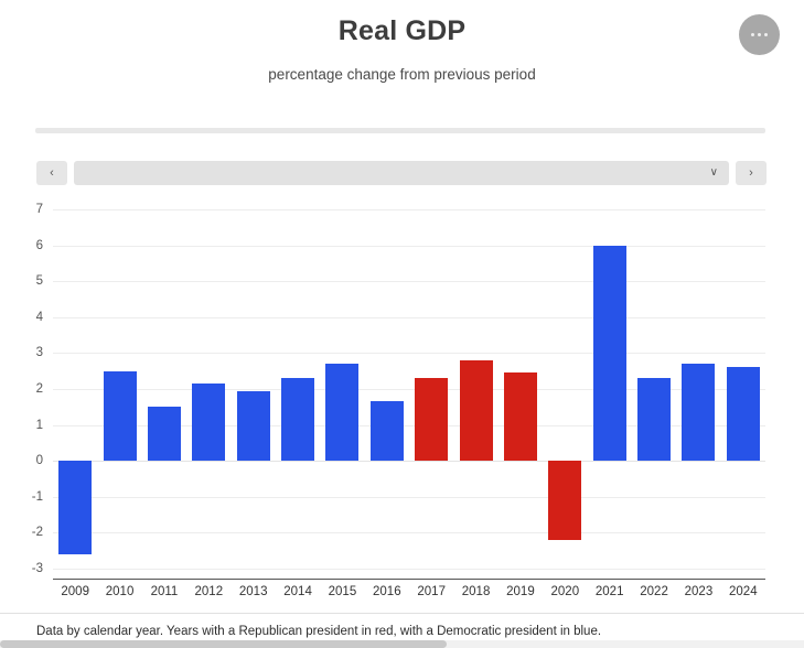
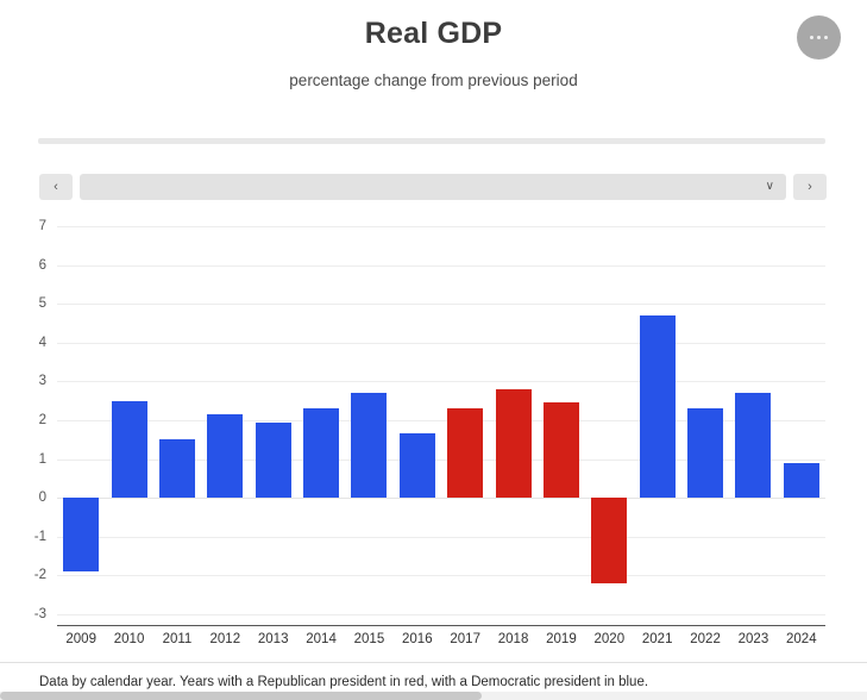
2009: -2.6 -> -1.9
2021: 6.0 -> 4.7
2024: 2.6 -> 0.9
